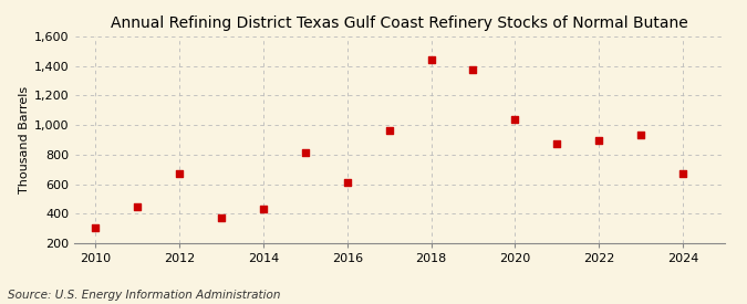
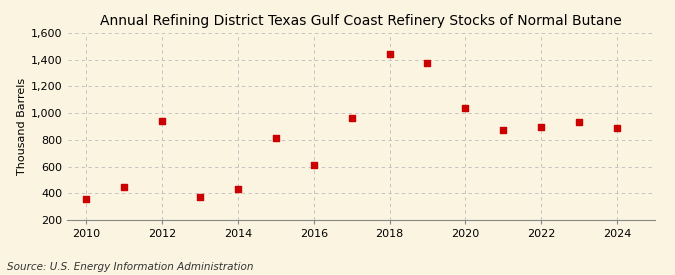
2010: 300 -> 360
2012: 680 -> 940
2024: 670 -> 890
